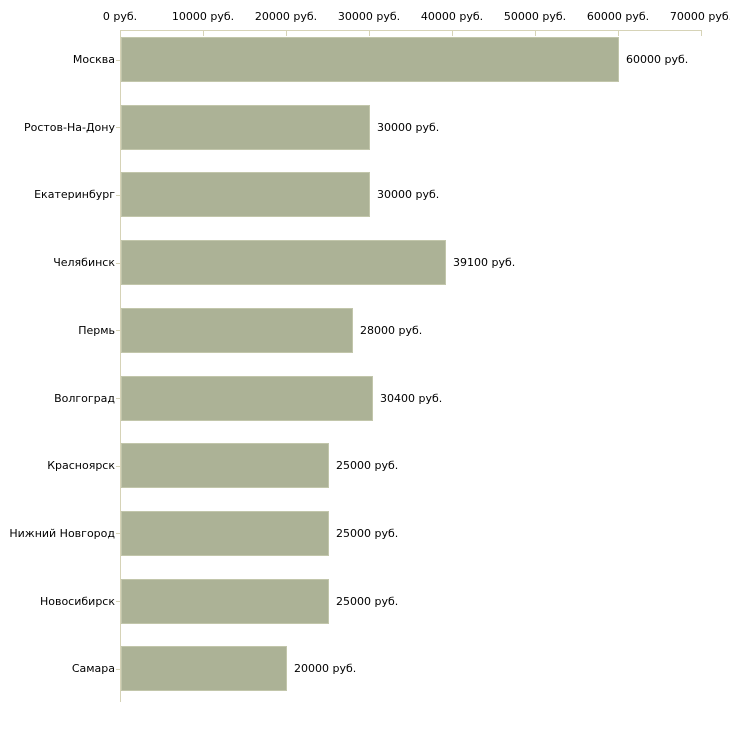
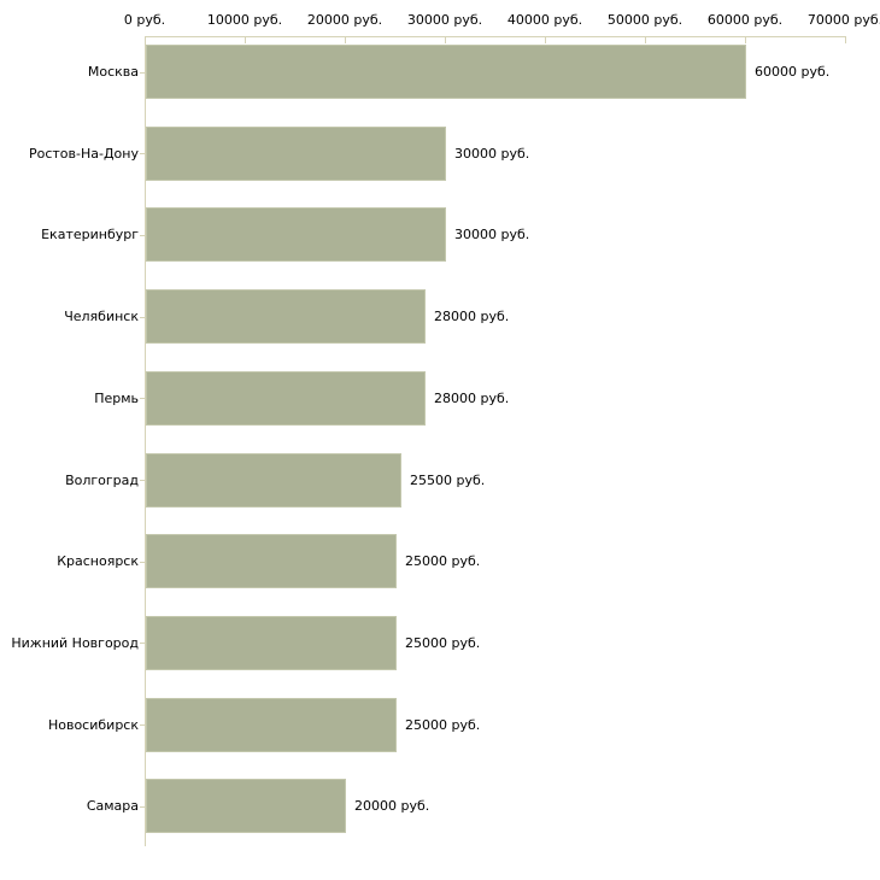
Челябинск: 39100 -> 28000
Волгоград: 30400 -> 25500
